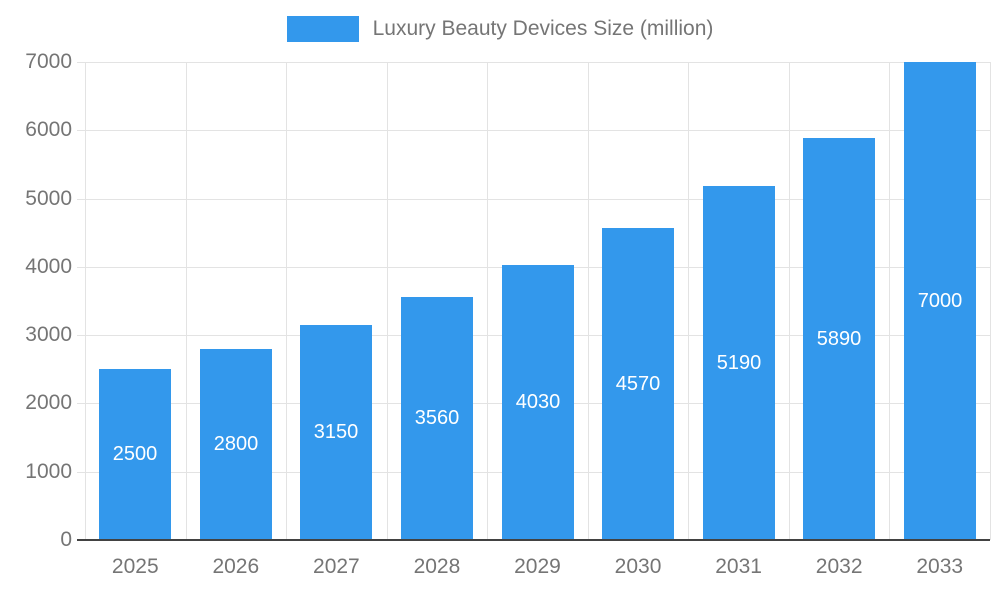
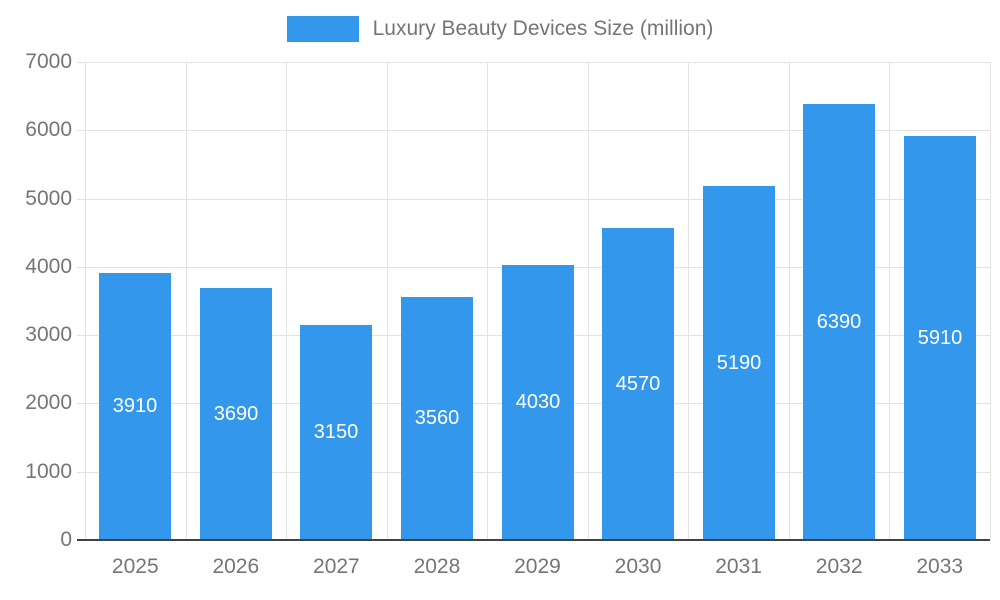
2025: 2500 -> 3910
2026: 2800 -> 3690
2032: 5890 -> 6390
2033: 7000 -> 5910
